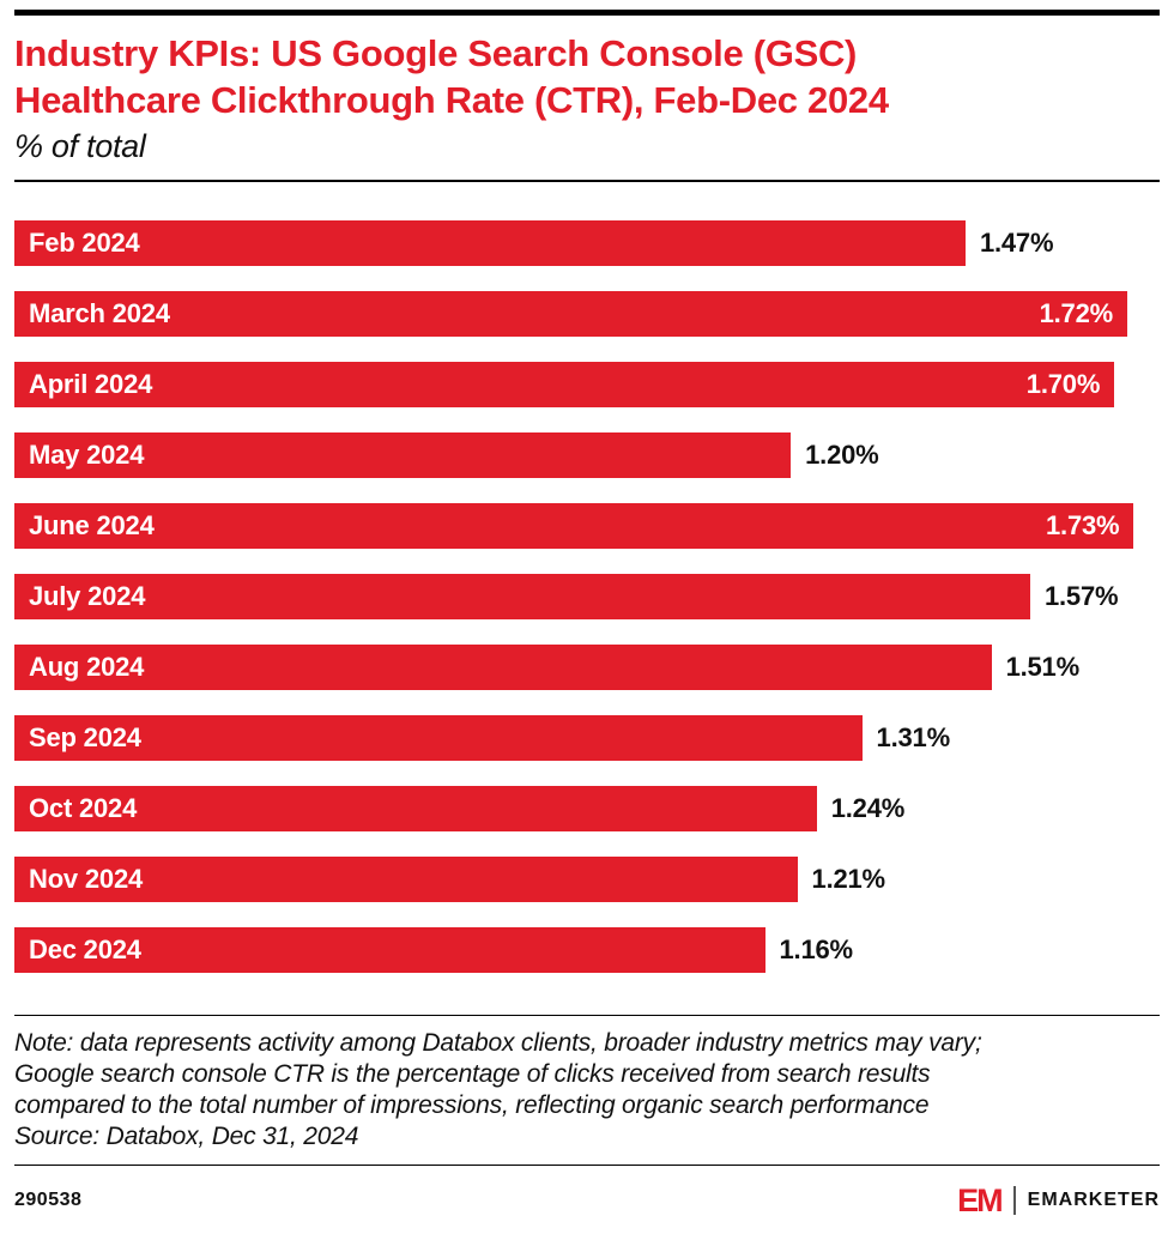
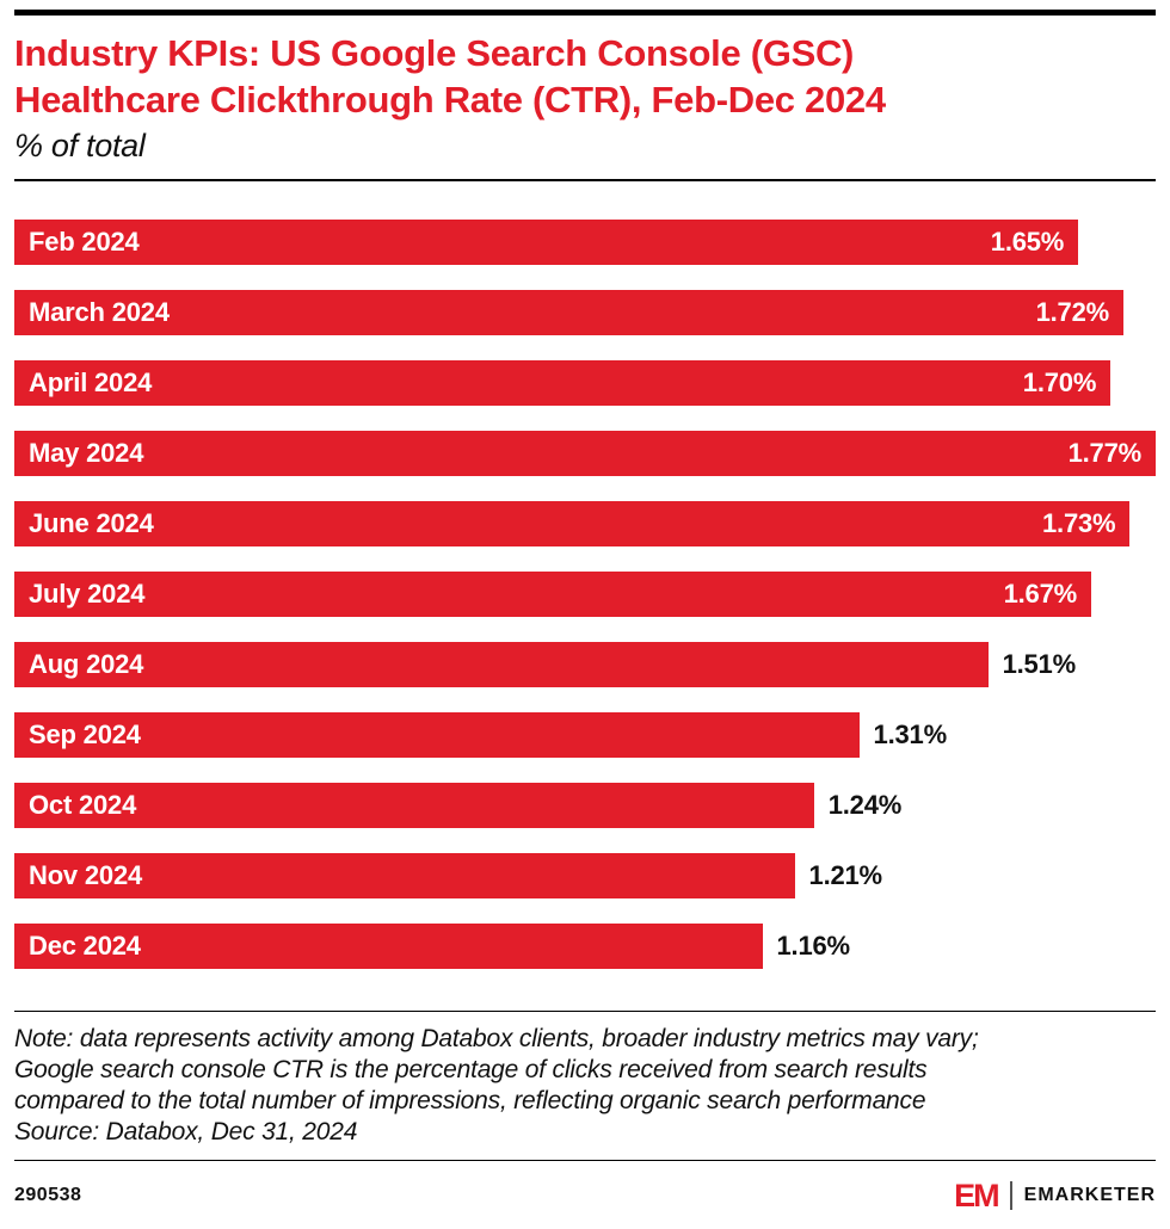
Feb 2024: 1.47% -> 1.65%
May 2024: 1.20% -> 1.77%
July 2024: 1.57% -> 1.67%
